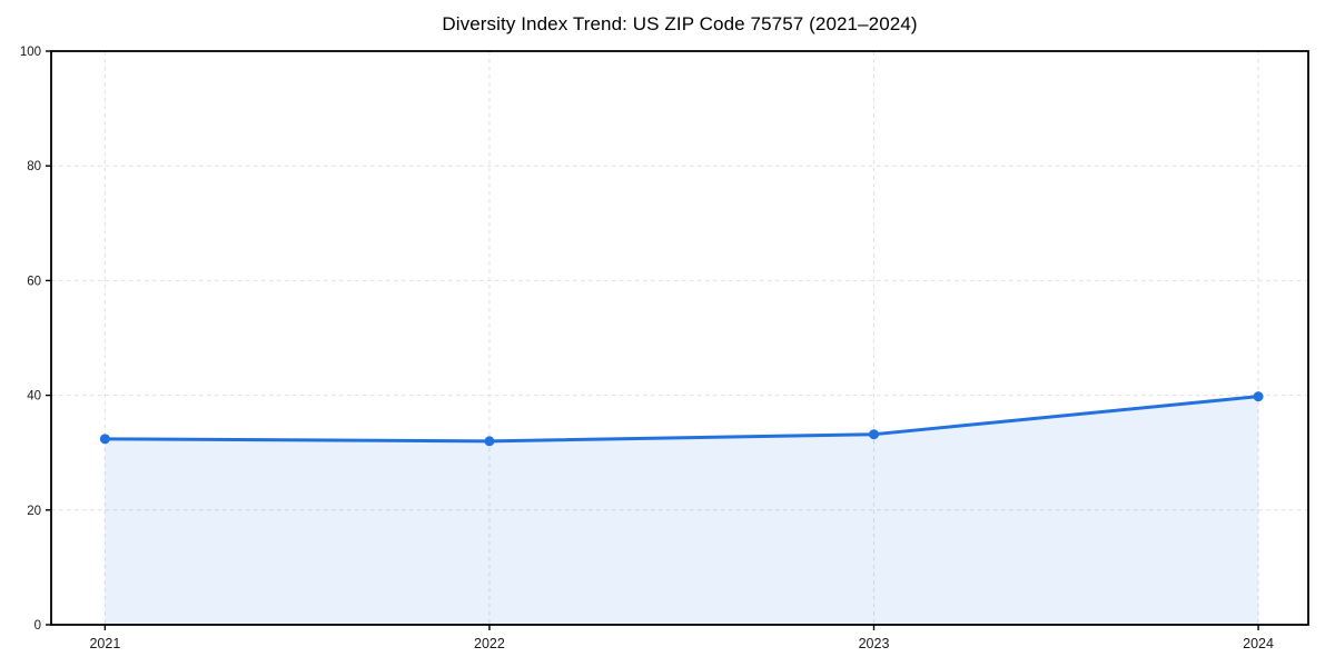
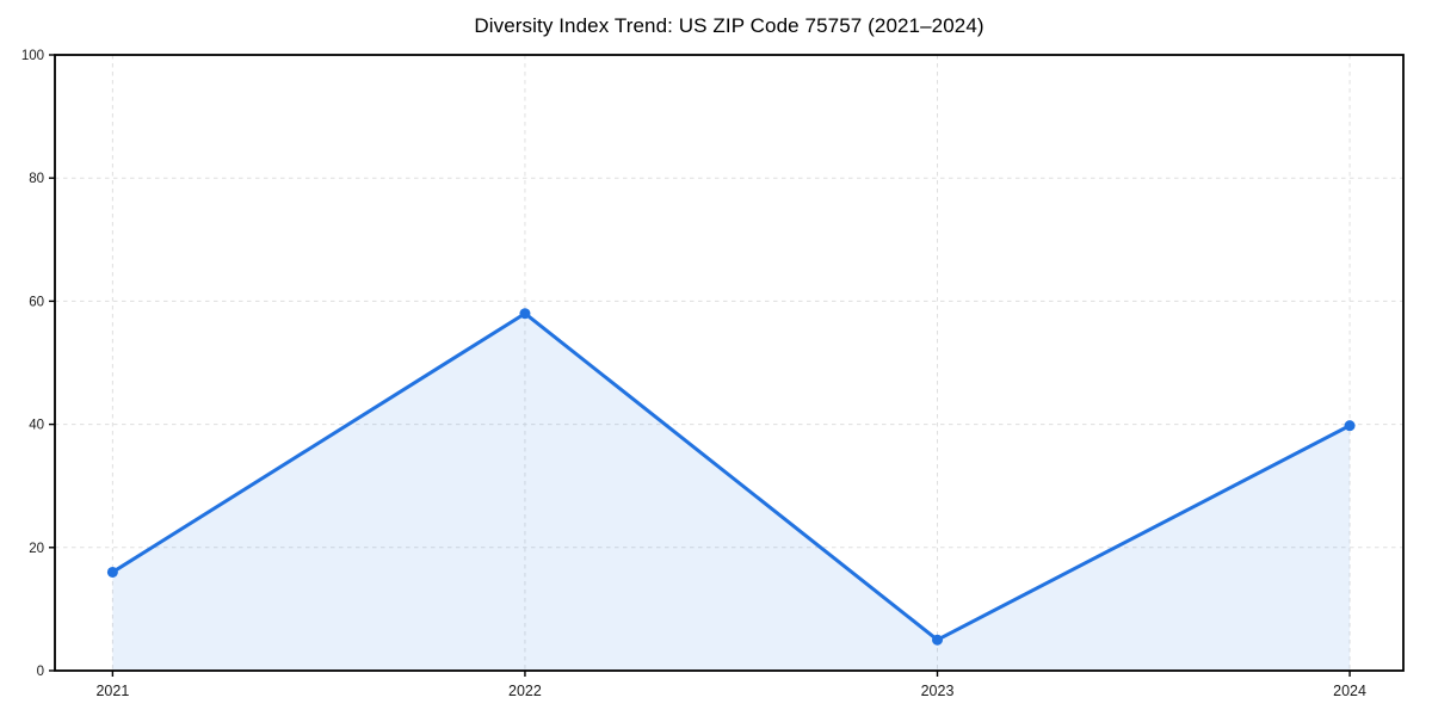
2021: 32 -> 16
2022: 32 -> 58
2023: 33 -> 5
